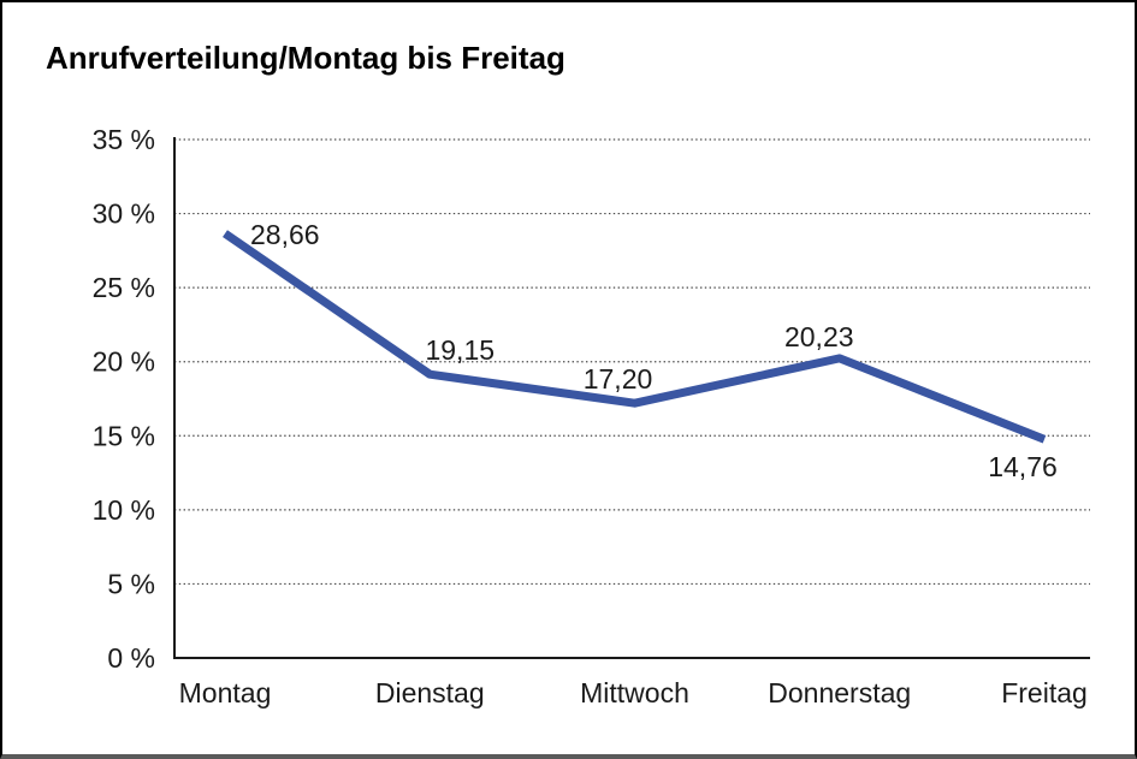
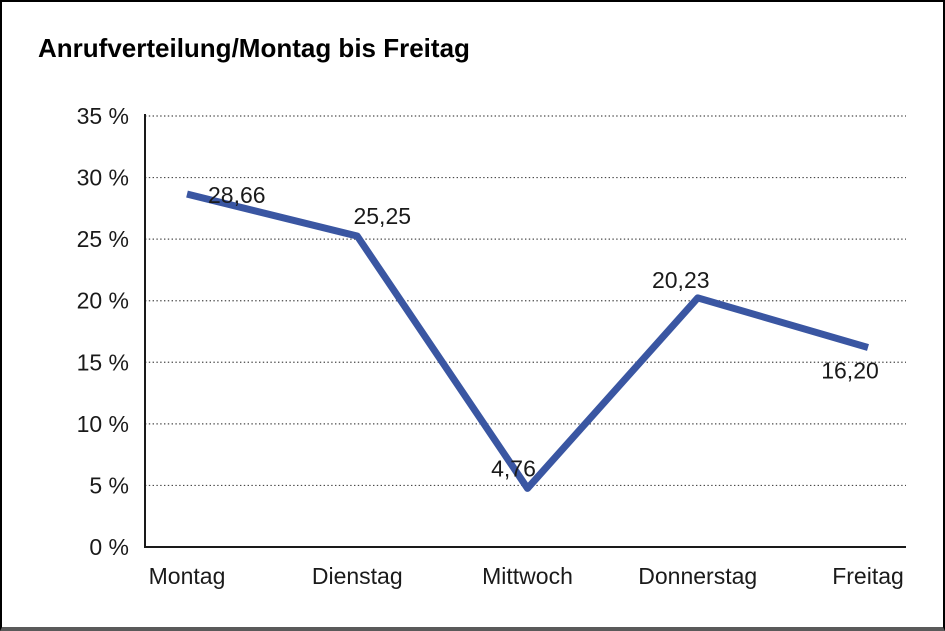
Dienstag: 19,15 -> 25,25
Mittwoch: 17,20 -> 4,76
Freitag: 14,76 -> 16,20
